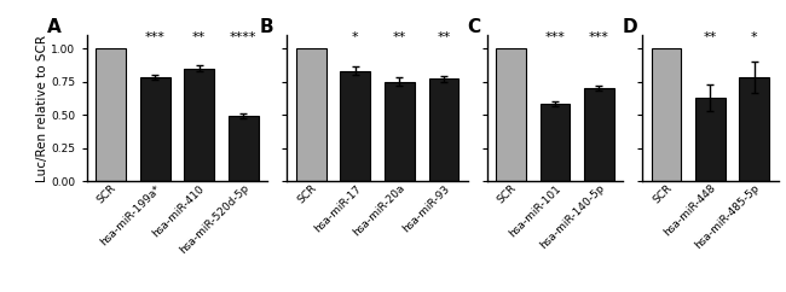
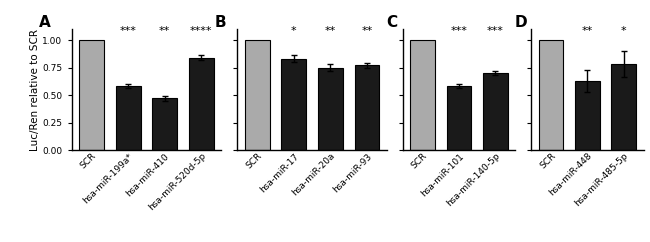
hsa-miR-199a*: 0.78 -> 0.58
hsa-miR-410: 0.85 -> 0.47
hsa-miR-520d-5p: 0.49 -> 0.84
